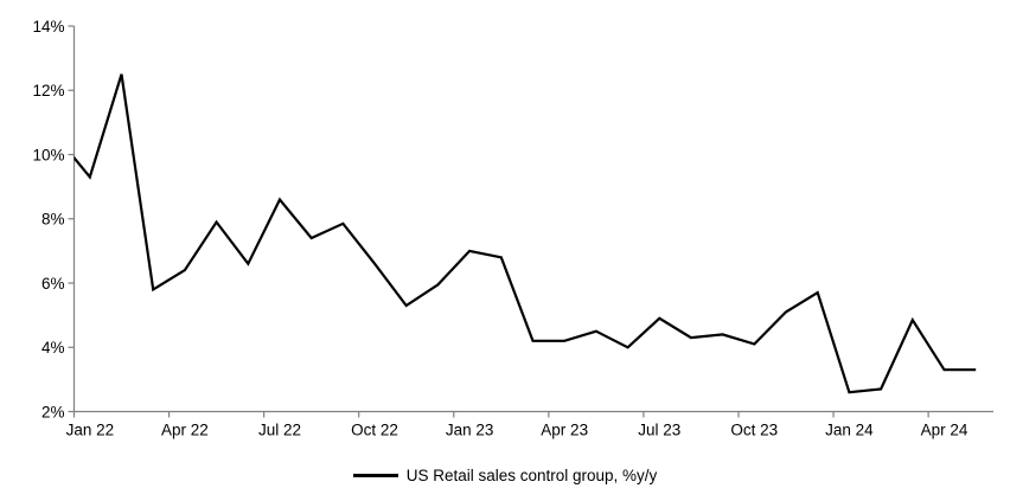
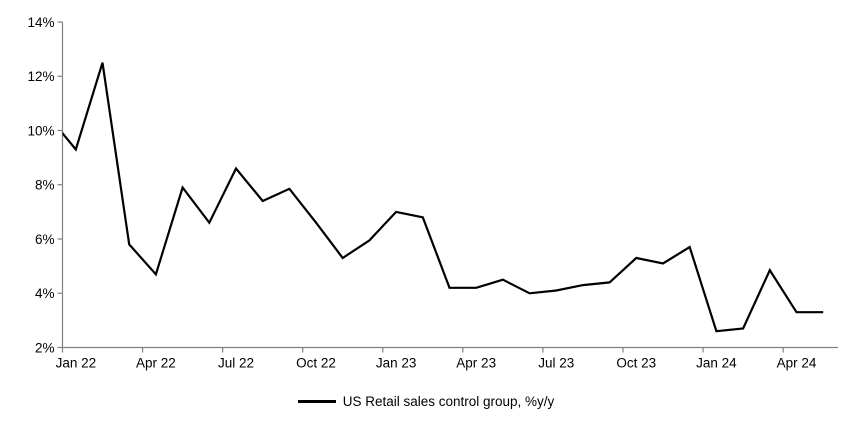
Apr 22: 6.4% -> 4.7%
Jul 23: 4.9% -> 4.1%
Oct 23: 4.1% -> 5.3%
